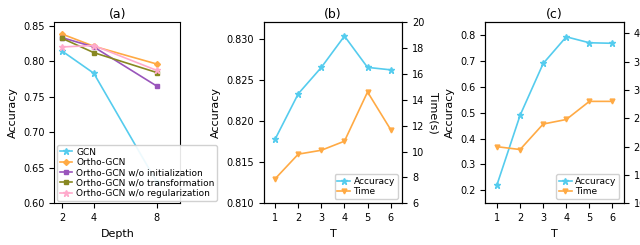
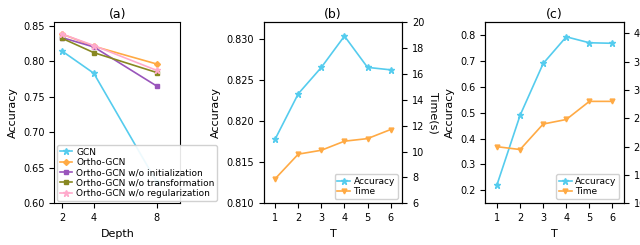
(a)/Ortho-GCN w/o regularization/2: 0.820 -> 0.838
(b)/Time/5: 14.6 -> 11.0
